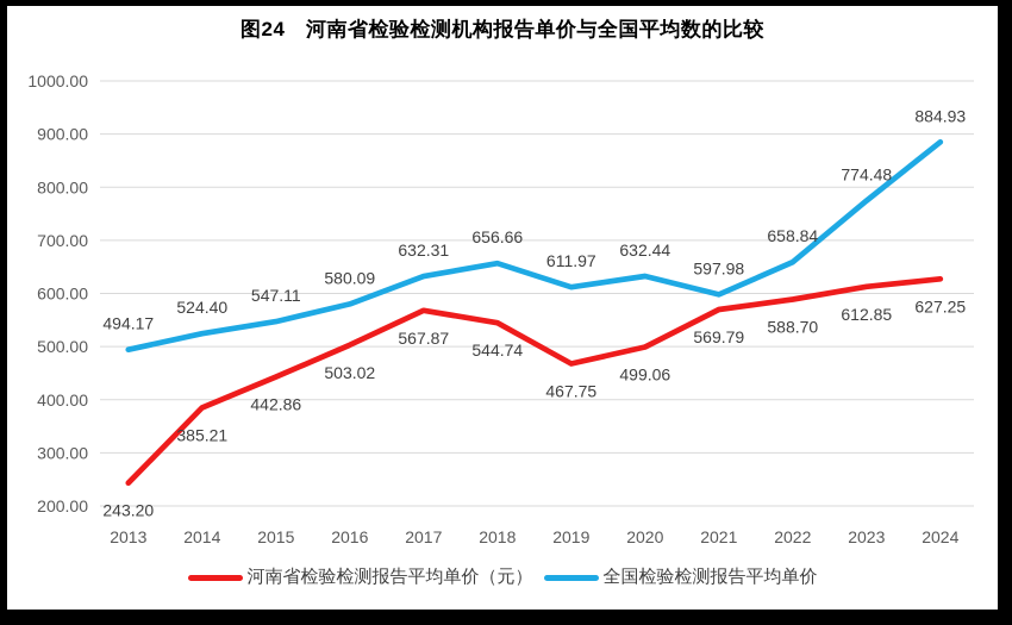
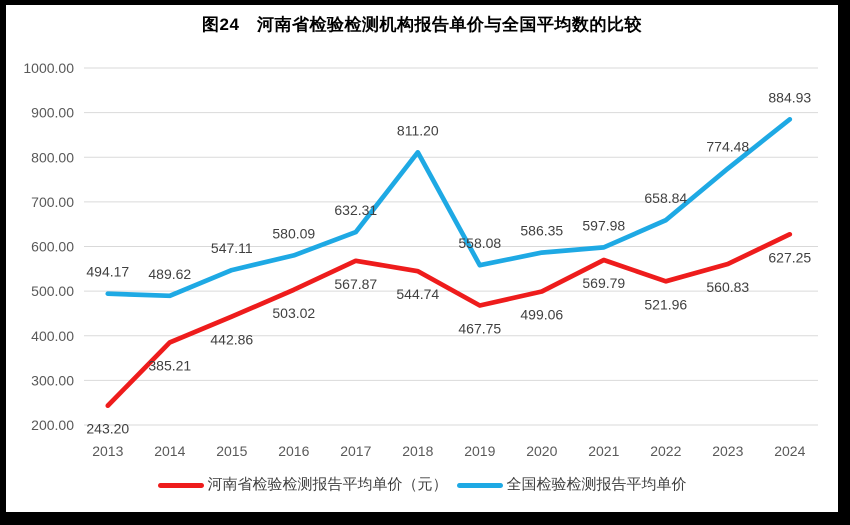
全国检验检测报告平均单价/2014: 524.40 -> 489.62
全国检验检测报告平均单价/2018: 656.66 -> 811.20
全国检验检测报告平均单价/2019: 611.97 -> 558.08
全国检验检测报告平均单价/2020: 632.44 -> 586.35
河南省检验检测报告平均单价（元）/2022: 588.70 -> 521.96
河南省检验检测报告平均单价（元）/2023: 612.85 -> 560.83
